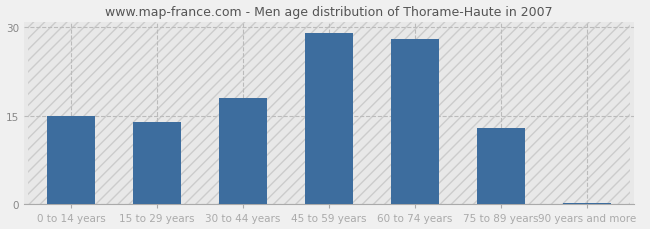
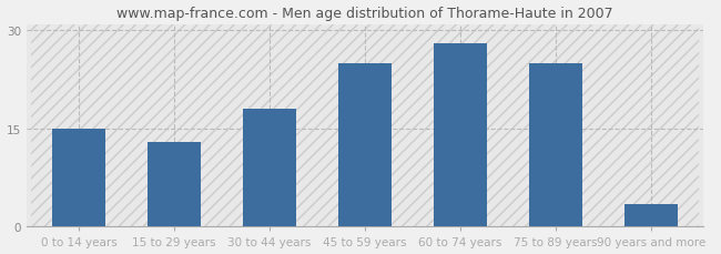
15 to 29 years: 14.0 -> 13.0
45 to 59 years: 29.0 -> 25.0
75 to 89 years: 13.0 -> 25.0
90 years and more: 0.3 -> 3.4
